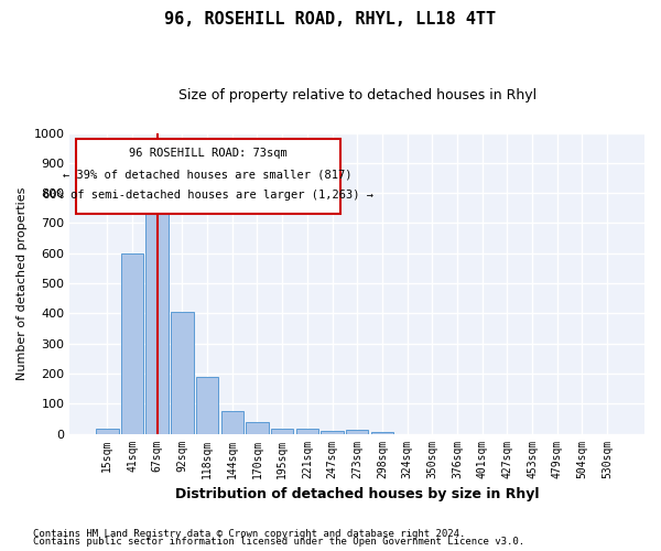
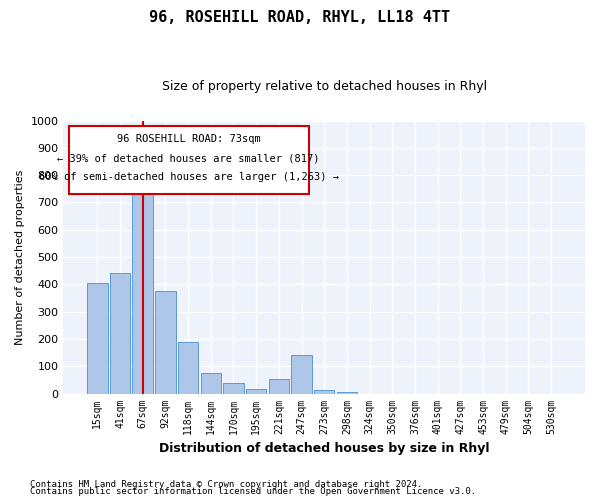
15sqm: 15 -> 405
41sqm: 600 -> 440
92sqm: 405 -> 375
221sqm: 18 -> 55
247sqm: 10 -> 140
